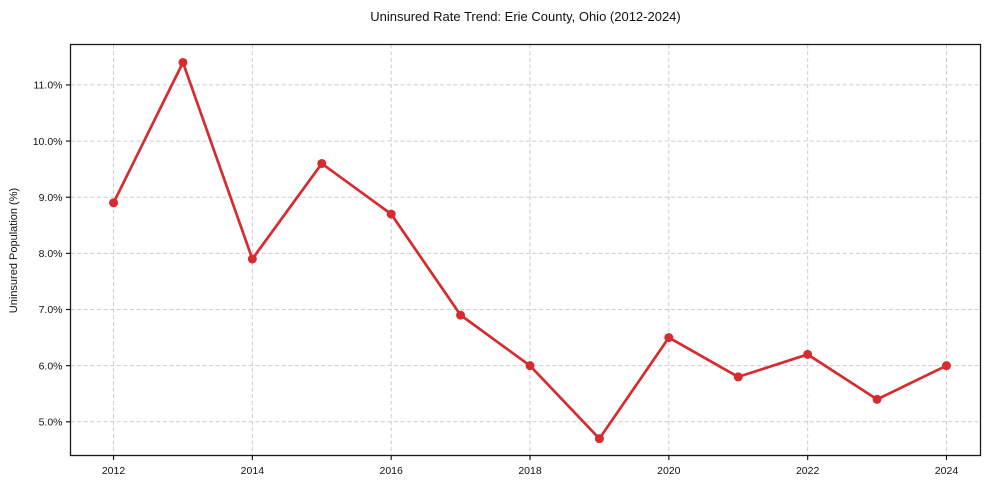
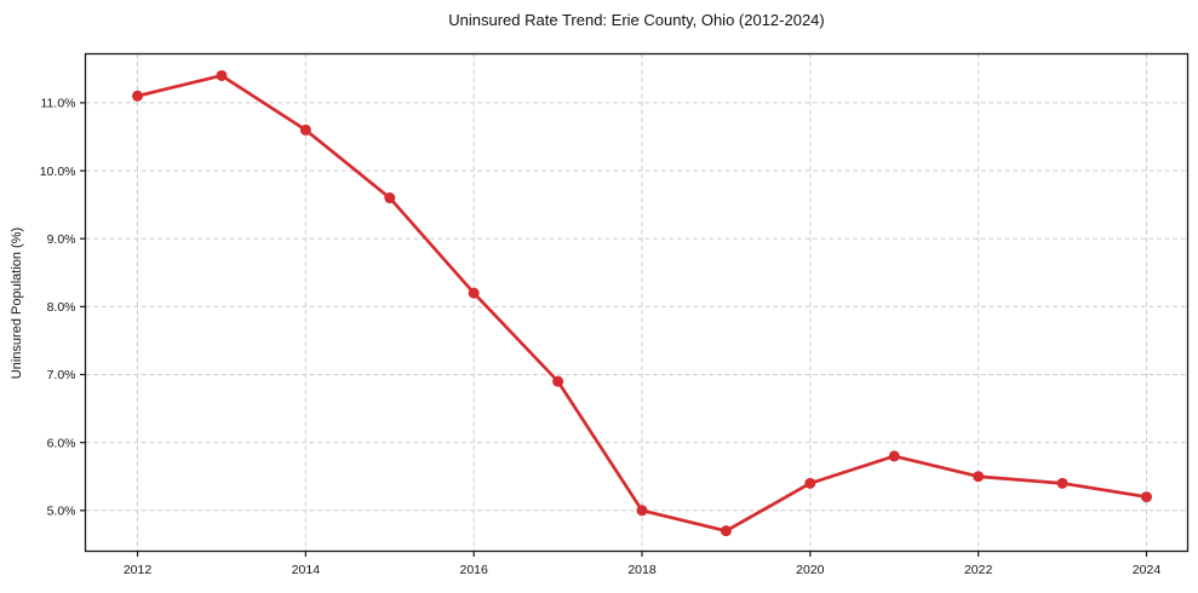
2012: 8.9% -> 11.1%
2014: 7.9% -> 10.6%
2016: 8.7% -> 8.2%
2018: 6.0% -> 5.0%
2020: 6.5% -> 5.4%
2022: 6.2% -> 5.5%
2024: 6.0% -> 5.2%
